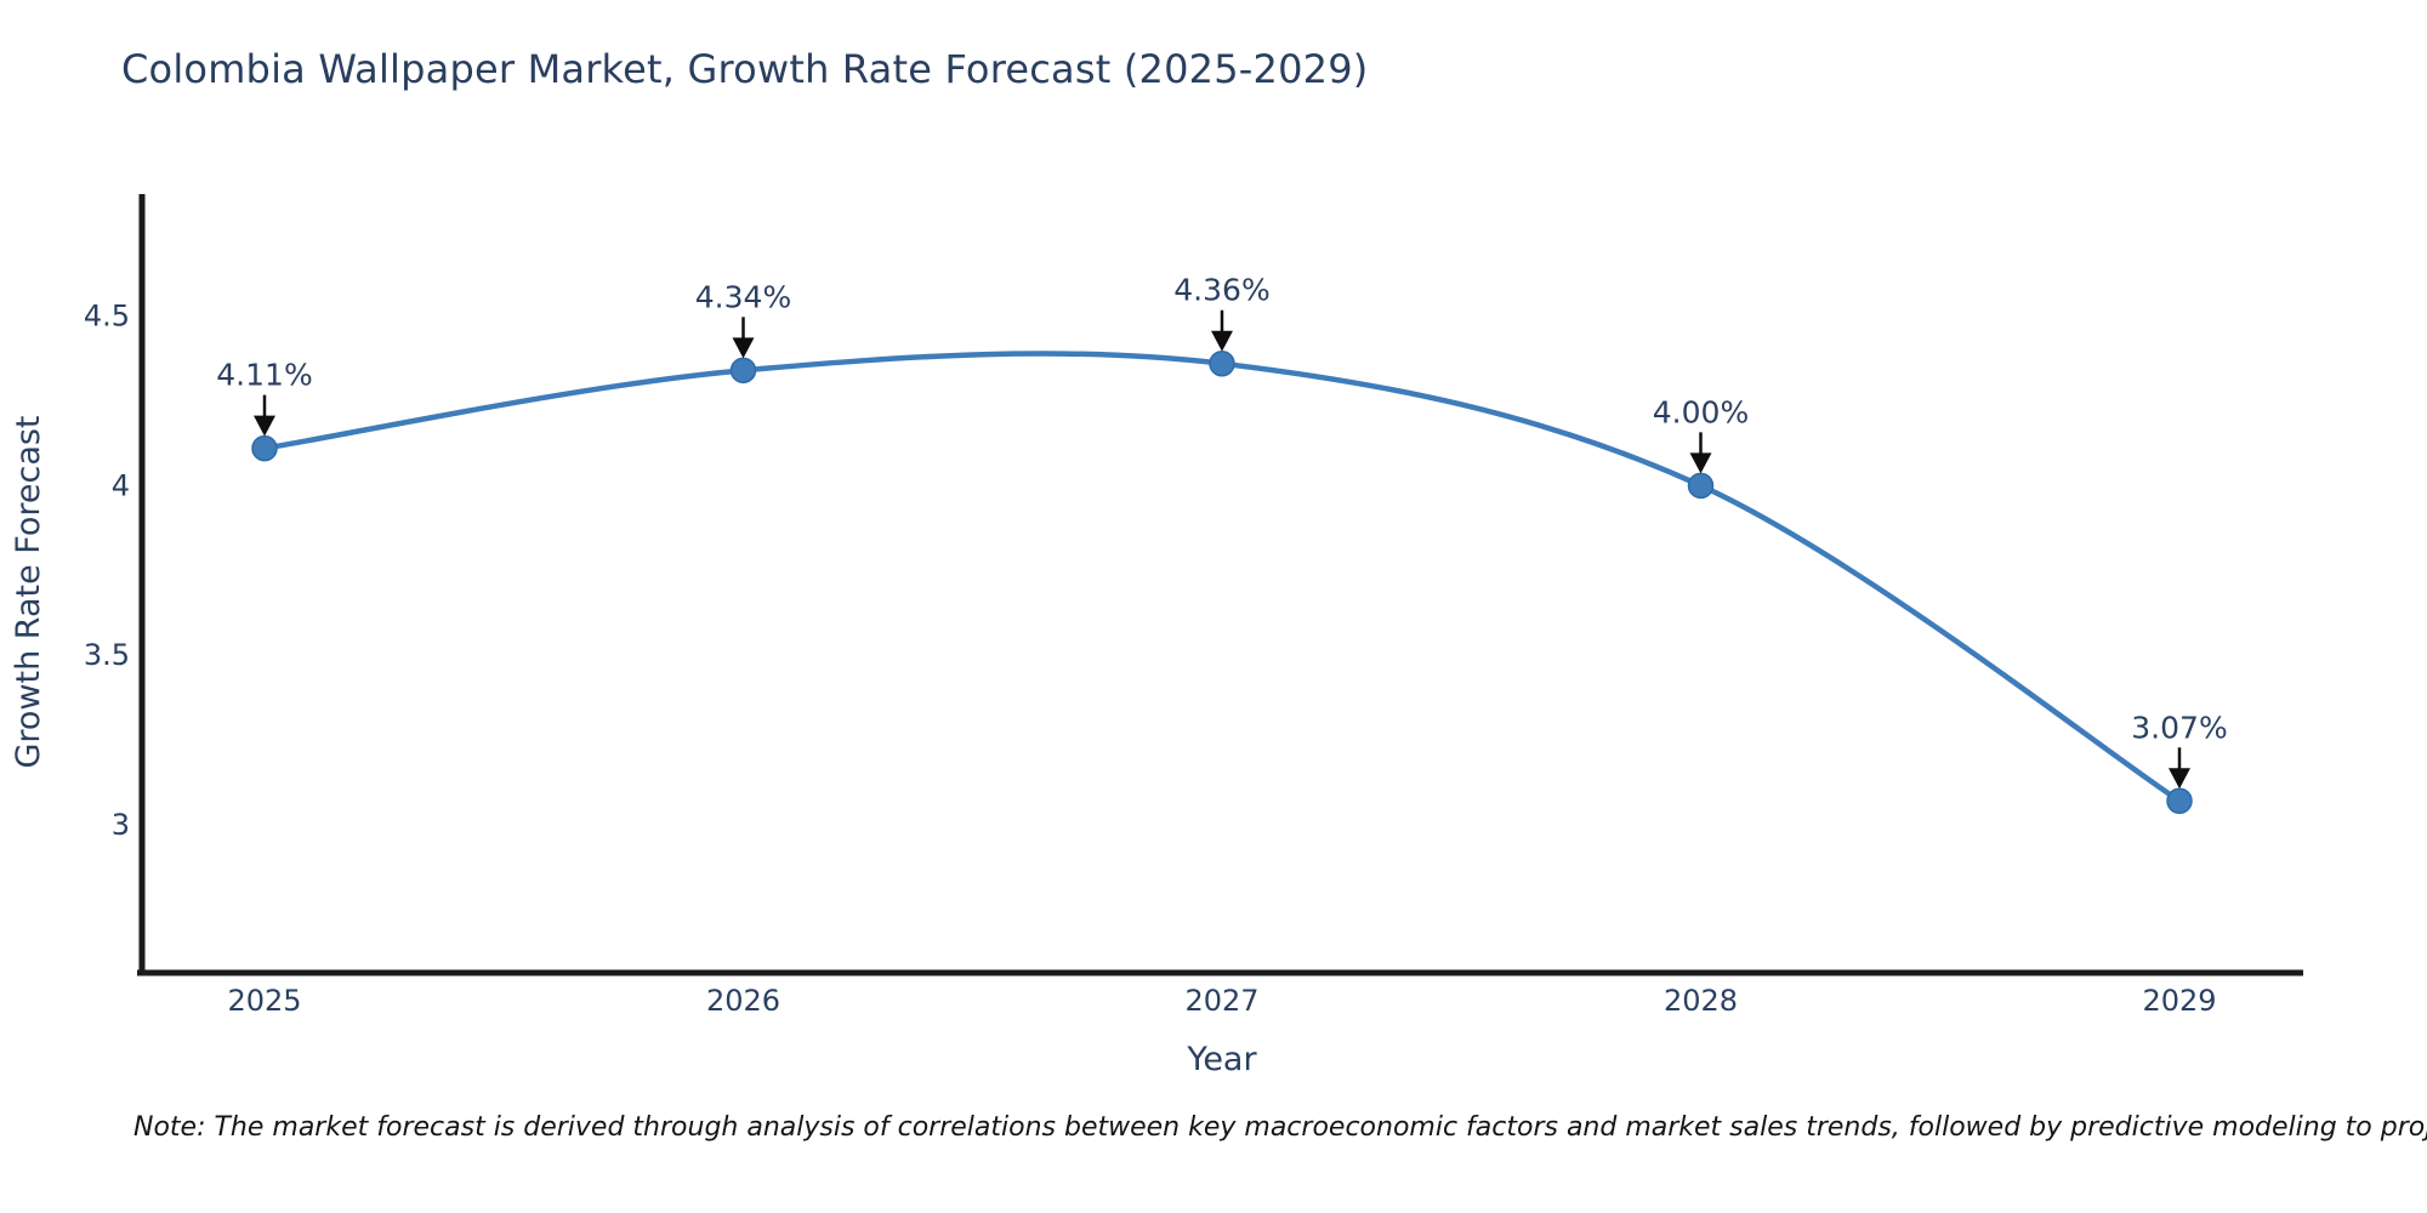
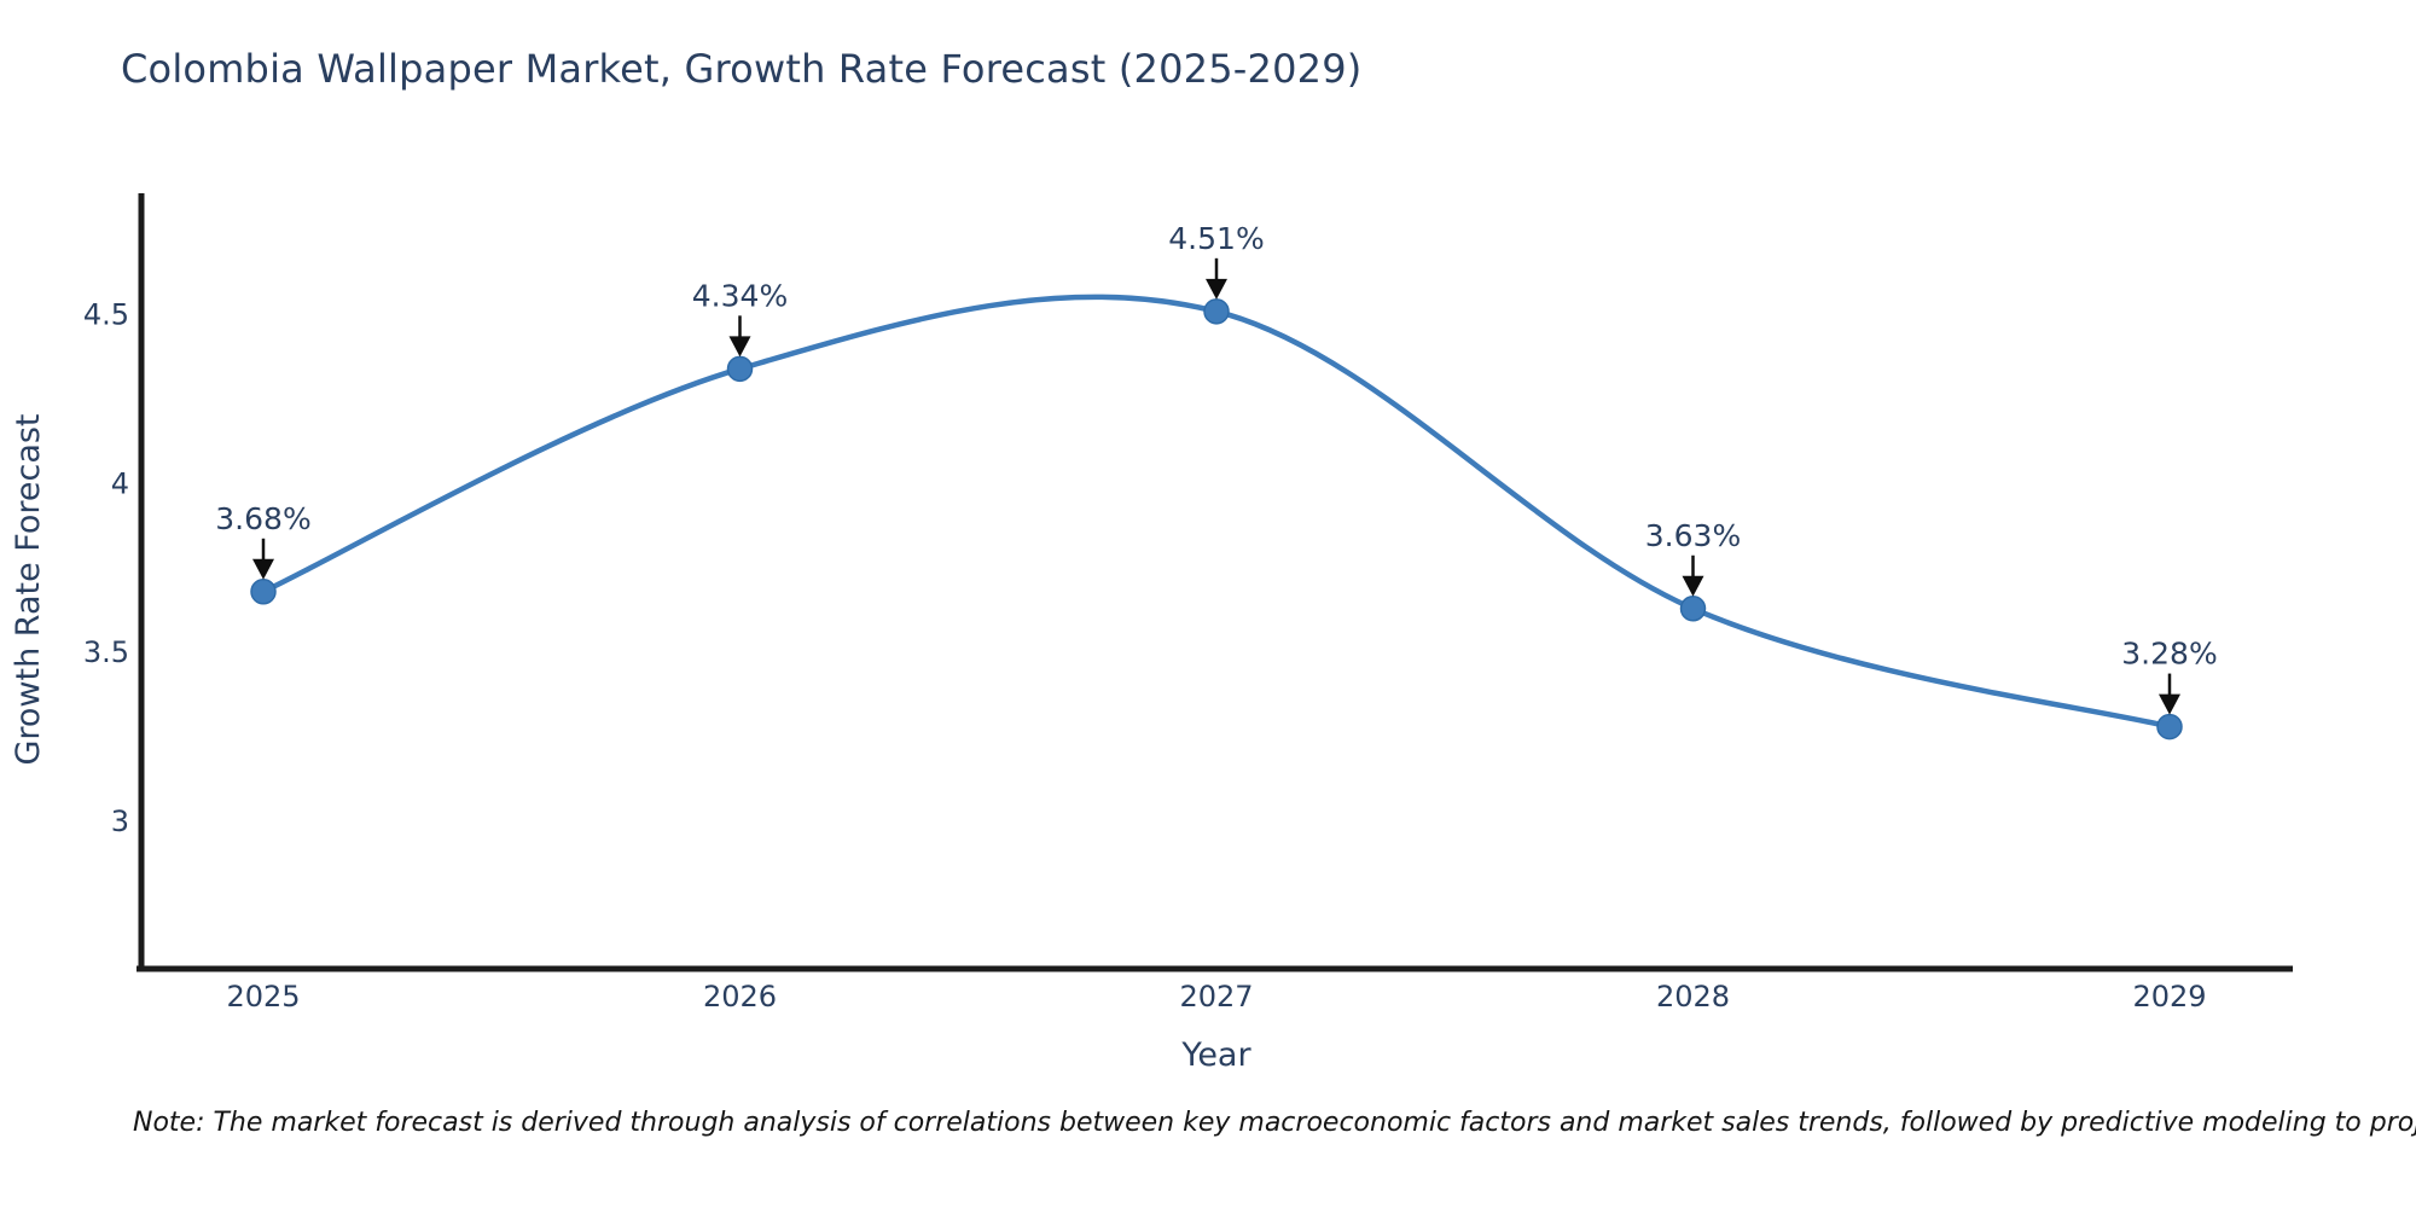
2025: 4.11% -> 3.68%
2027: 4.36% -> 4.51%
2028: 4.00% -> 3.63%
2029: 3.07% -> 3.28%
